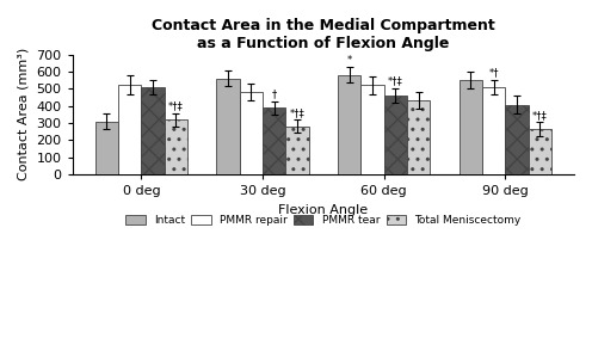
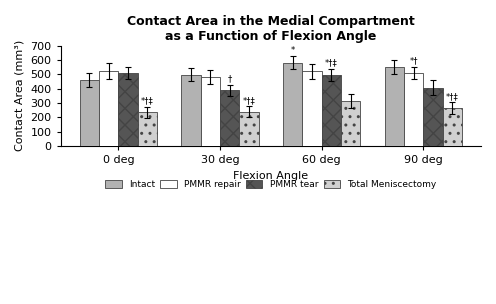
Intact/0 deg: 310 -> 460
Total Meniscectomy/0 deg: 320 -> 240
Intact/30 deg: 560 -> 500
Total Meniscectomy/30 deg: 280 -> 240
PMMR tear/60 deg: 460 -> 500
Total Meniscectomy/60 deg: 430 -> 310
